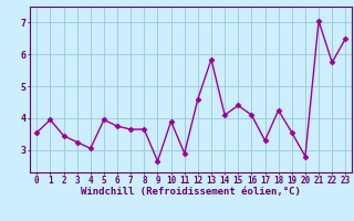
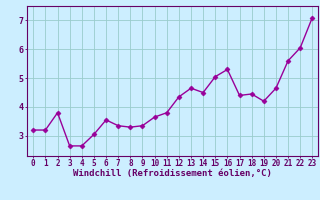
0: 3.55 -> 3.20
1: 3.95 -> 3.20
2: 3.45 -> 3.80
3: 3.25 -> 2.65
4: 3.05 -> 2.65
5: 3.95 -> 3.05
6: 3.75 -> 3.55
7: 3.65 -> 3.35
8: 3.65 -> 3.30
9: 2.65 -> 3.35
10: 3.90 -> 3.65
11: 2.90 -> 3.80
12: 4.60 -> 4.35
13: 5.85 -> 4.65
14: 4.10 -> 4.50
15: 4.40 -> 5.05
16: 4.10 -> 5.30
17: 3.30 -> 4.40
18: 4.25 -> 4.45
19: 3.55 -> 4.20
20: 2.80 -> 4.65
21: 7.05 -> 5.60
22: 5.75 -> 6.05
23: 6.50 -> 7.10
